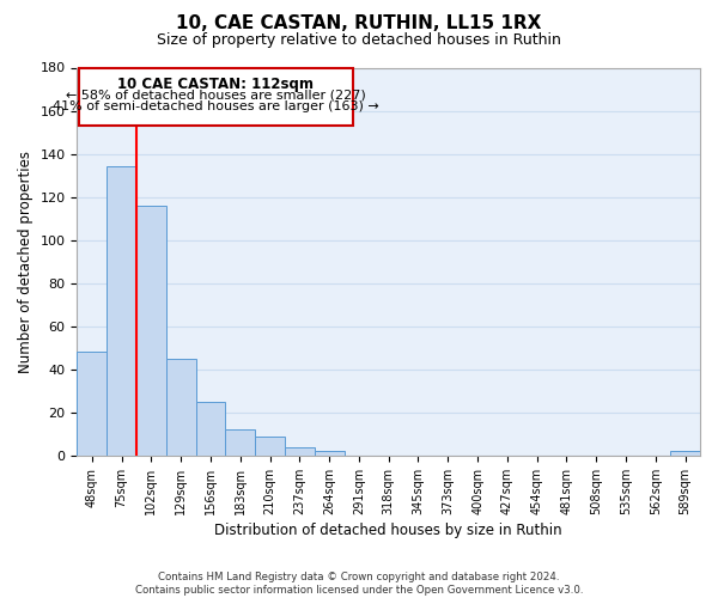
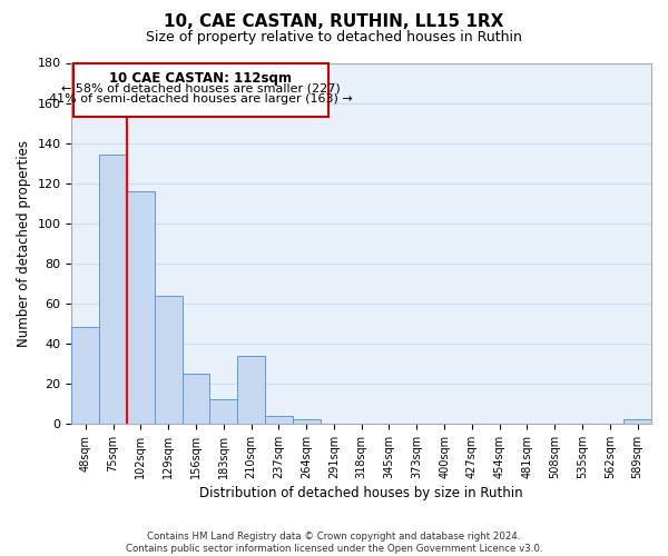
129sqm: 45 -> 64
210sqm: 9 -> 34
